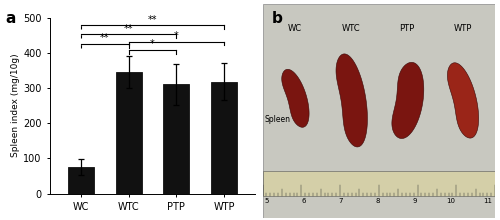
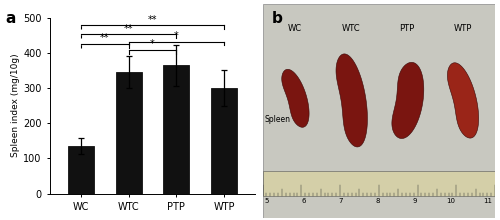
WC: 75 -> 135
PTP: 310 -> 365
WTP: 318 -> 300
